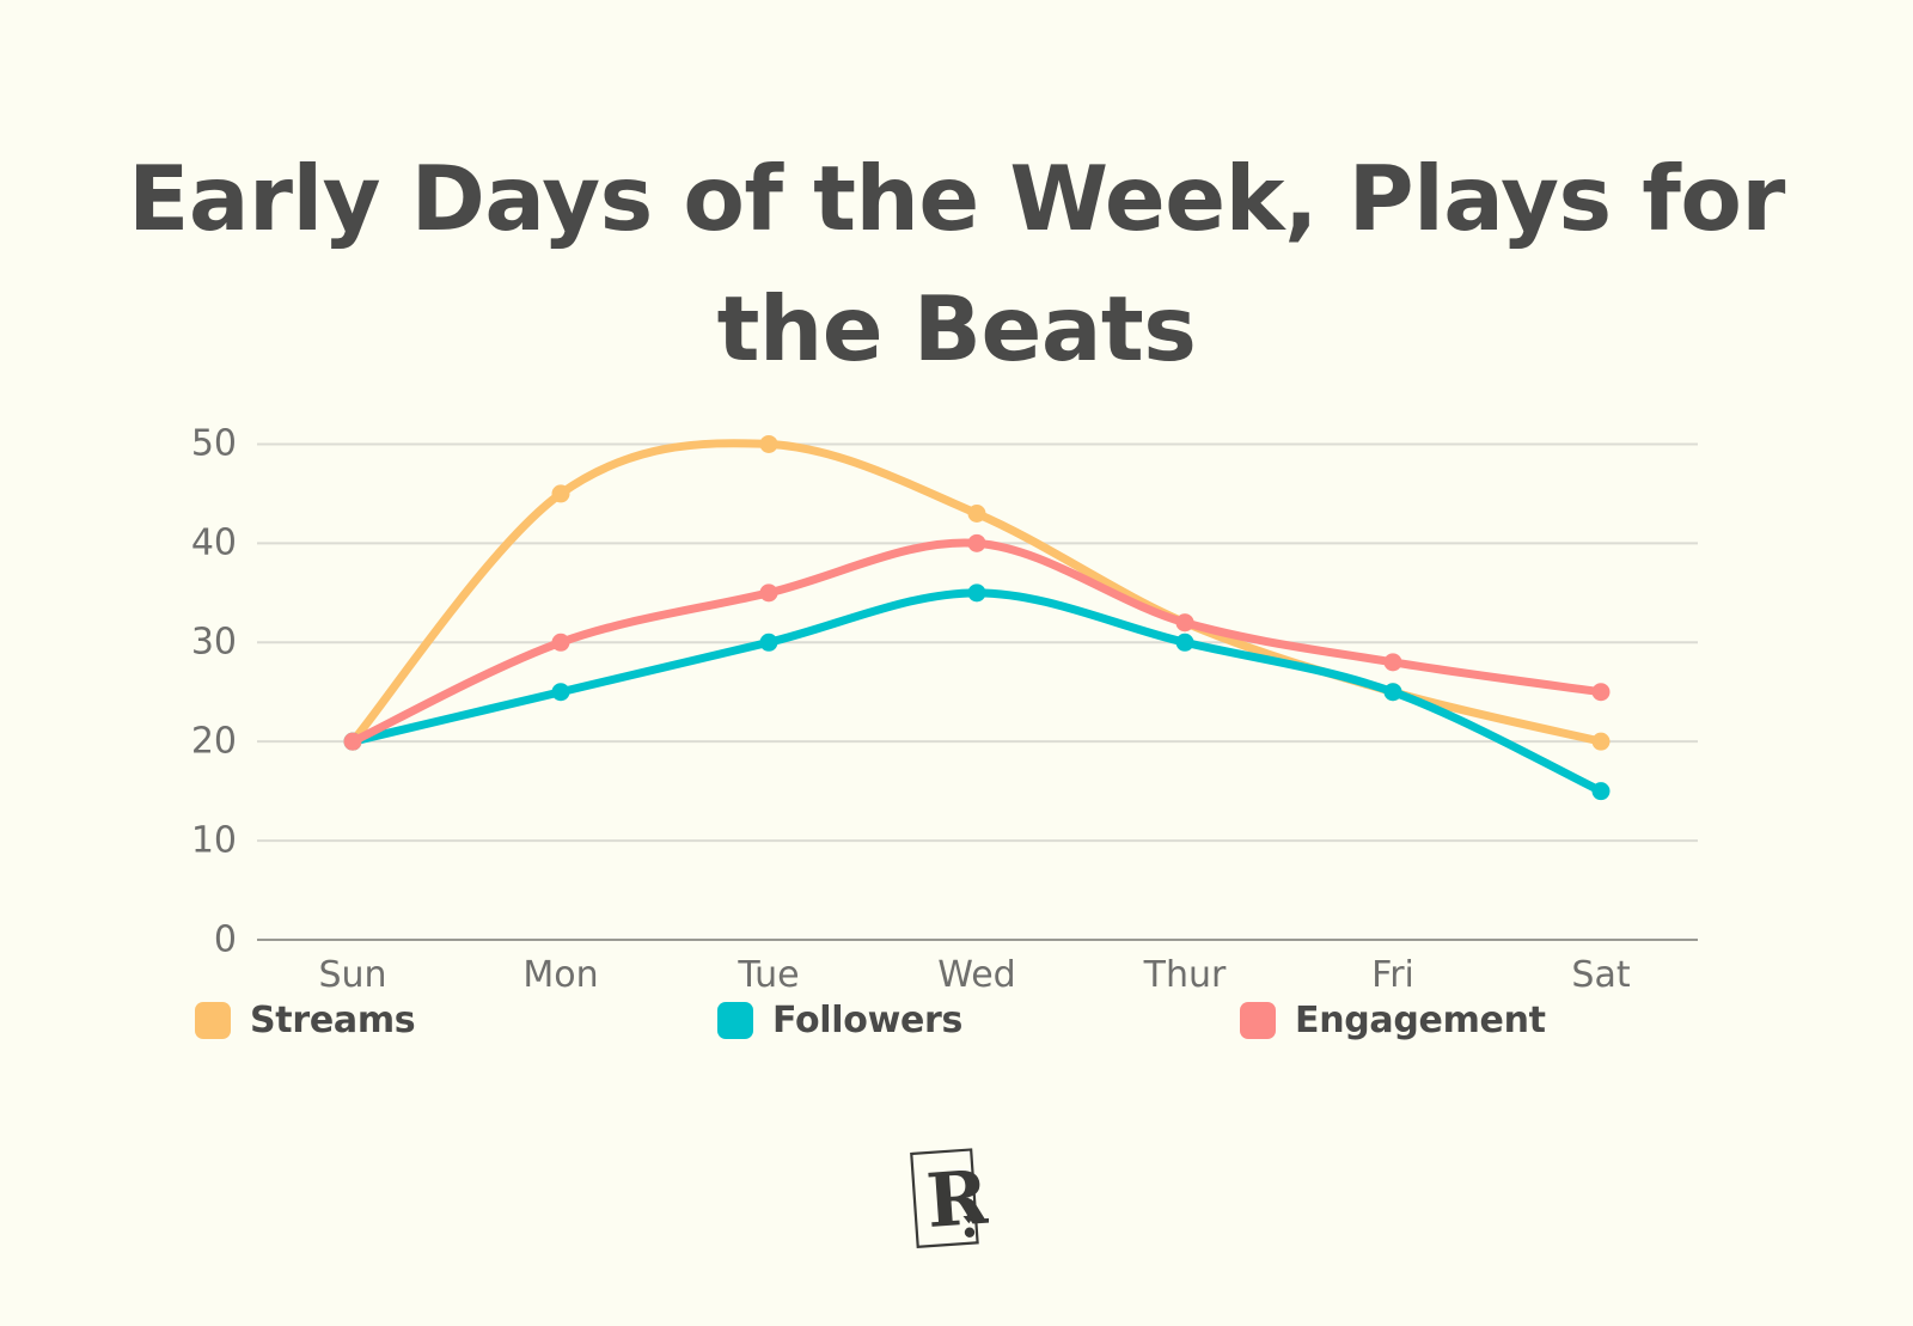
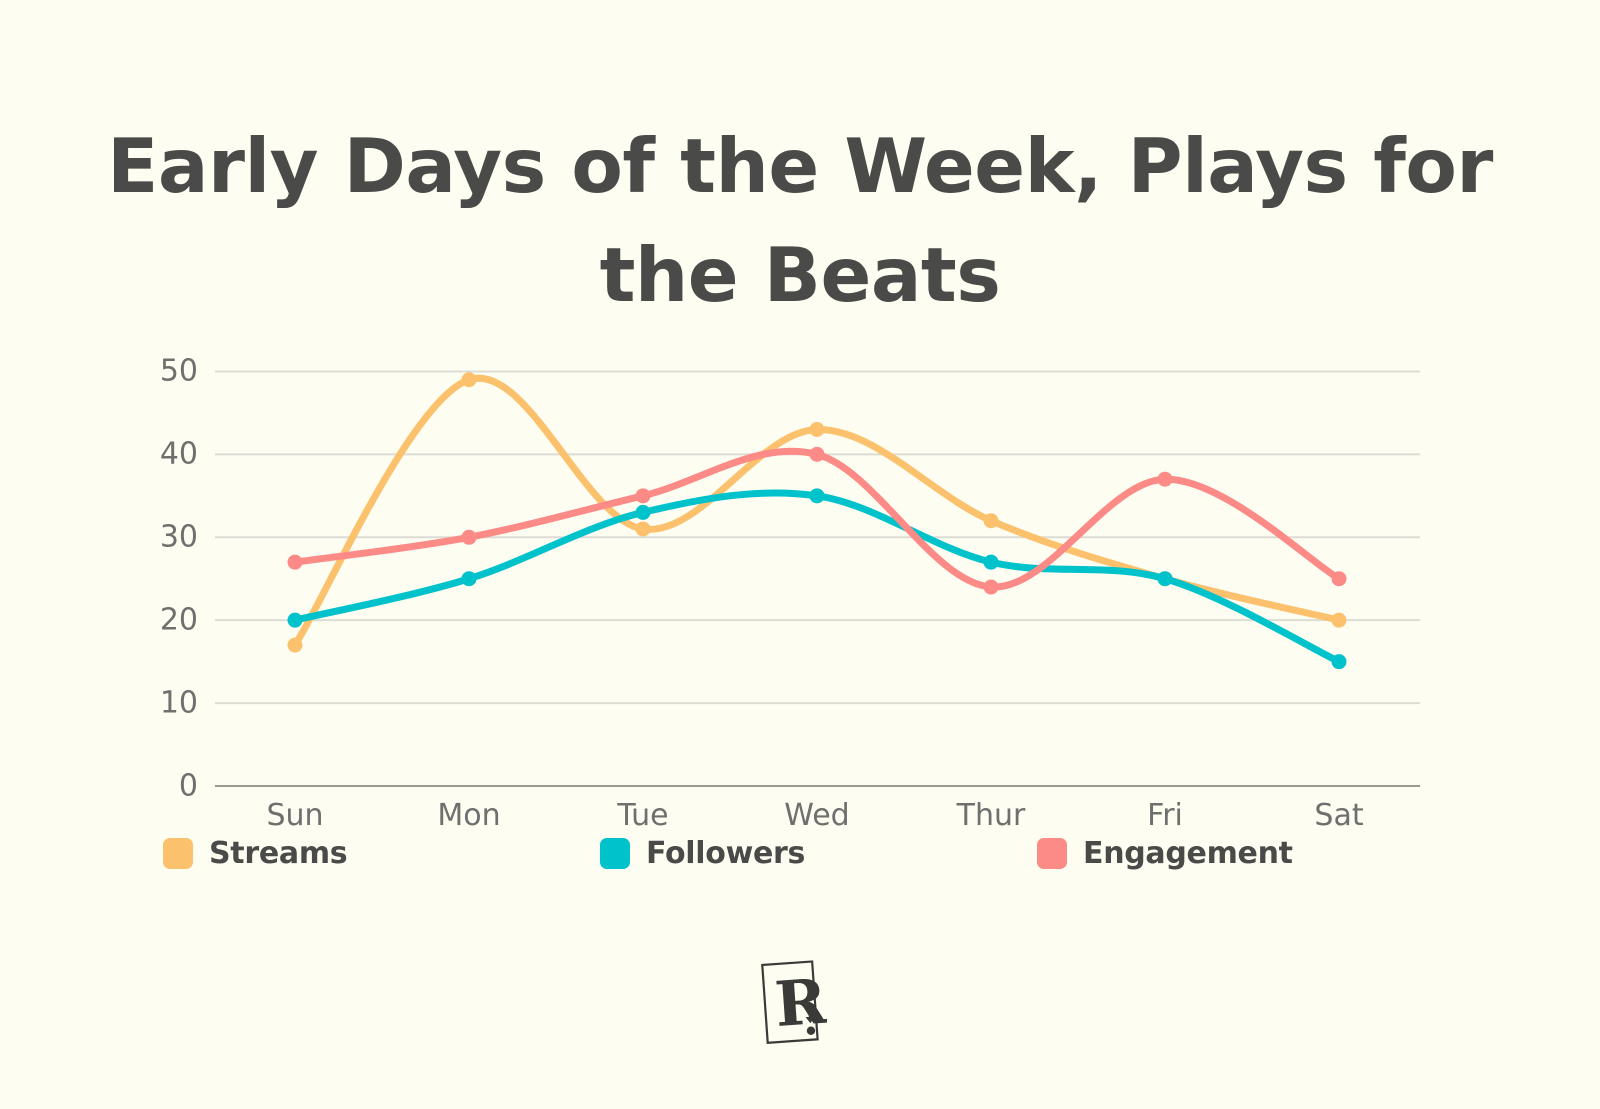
Streams/Sun: 20 -> 17
Engagement/Sun: 20 -> 27
Streams/Mon: 45 -> 49
Streams/Tue: 50 -> 31
Followers/Tue: 30 -> 33
Followers/Thur: 30 -> 27
Engagement/Thur: 32 -> 24
Engagement/Fri: 28 -> 37
